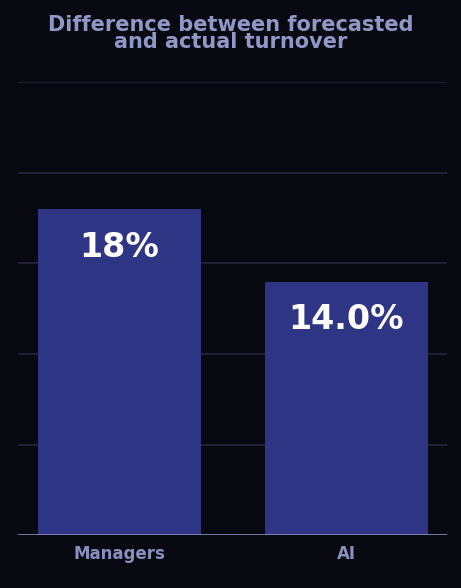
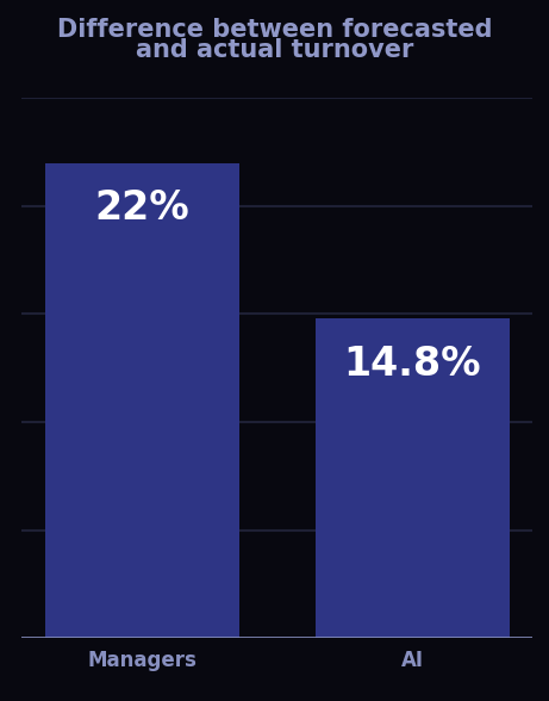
Managers: 18% -> 22%
AI: 14.0% -> 14.8%
